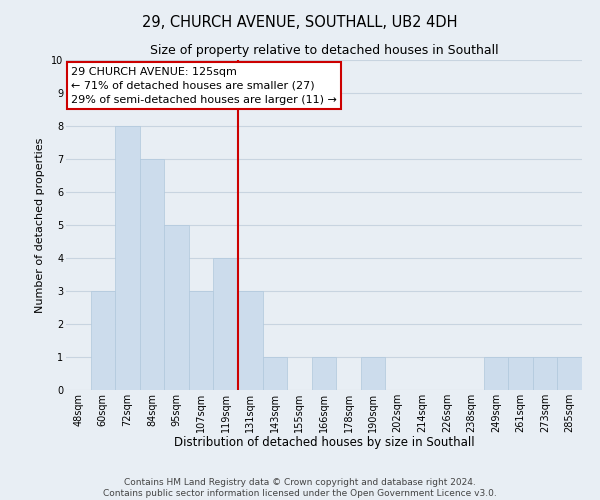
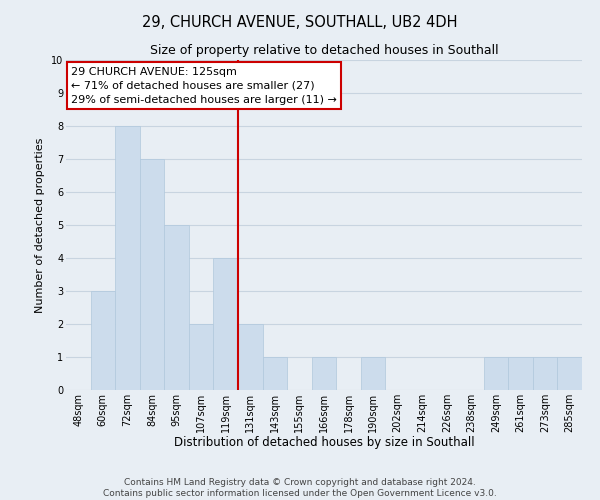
107sqm: 3 -> 2
131sqm: 3 -> 2
